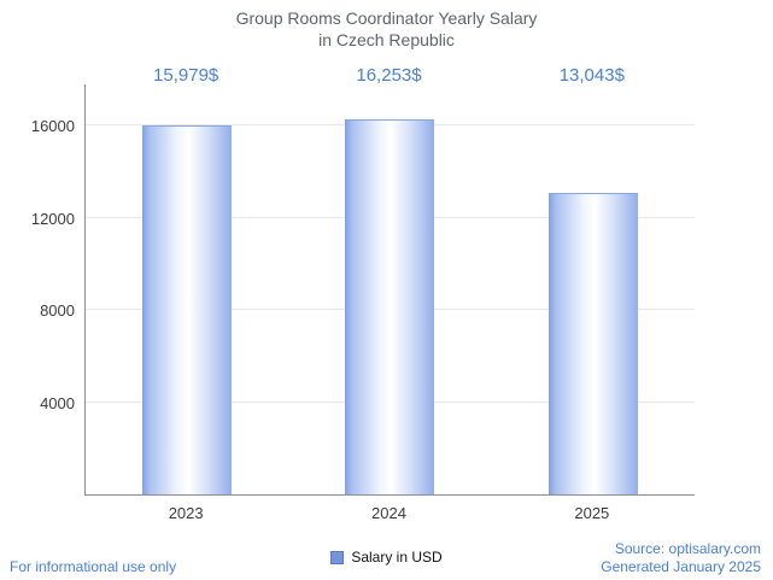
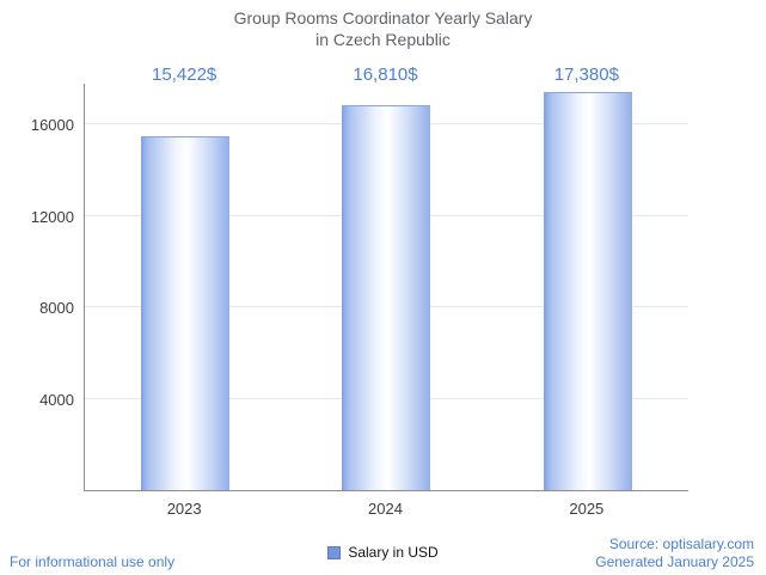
2023: 15,979 -> 15,422
2024: 16,253 -> 16,810
2025: 13,043 -> 17,380
